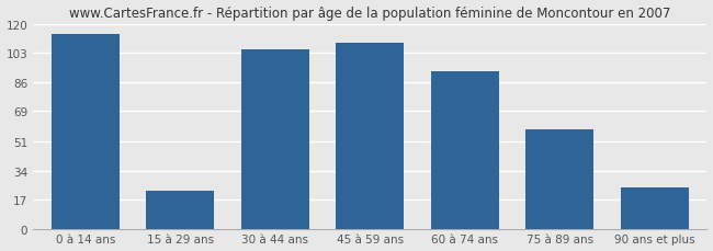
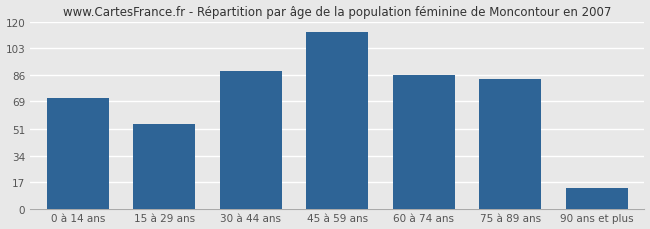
0 à 14 ans: 114 -> 71
15 à 29 ans: 22 -> 54
30 à 44 ans: 105 -> 88
45 à 59 ans: 109 -> 113
60 à 74 ans: 92 -> 86
75 à 89 ans: 58 -> 83
90 ans et plus: 24 -> 13
